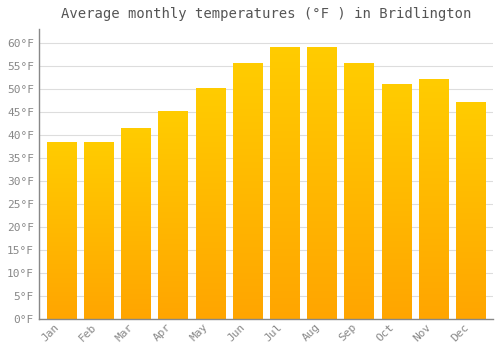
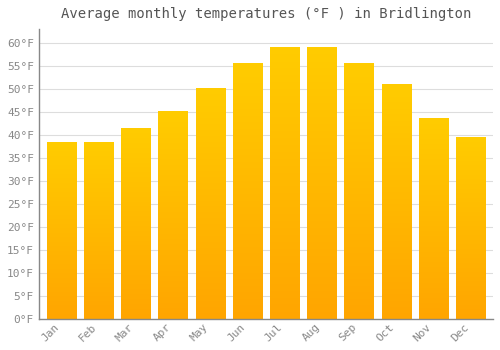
Nov: 52.0°F -> 43.5°F
Dec: 47.0°F -> 39.5°F
